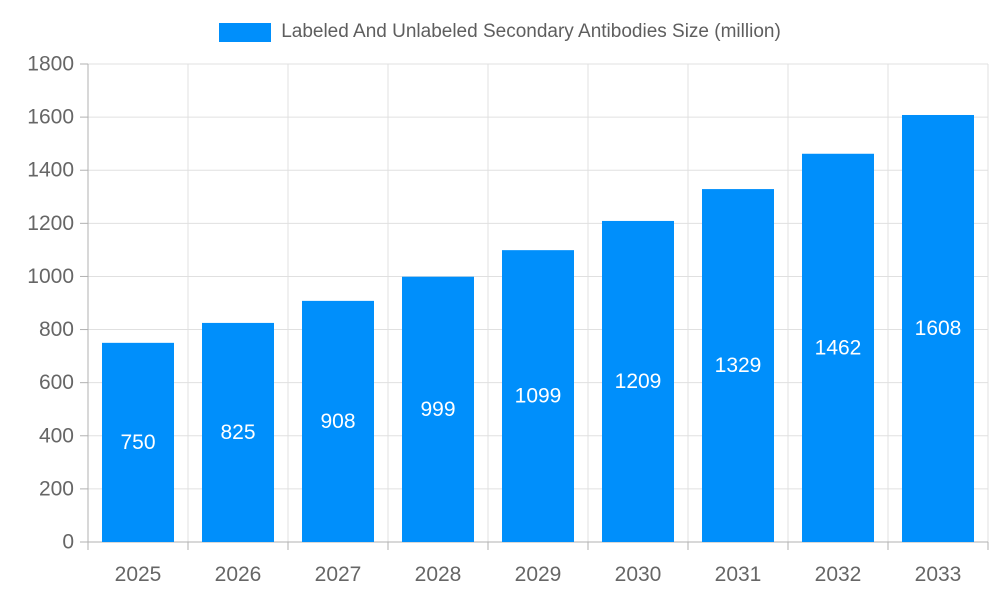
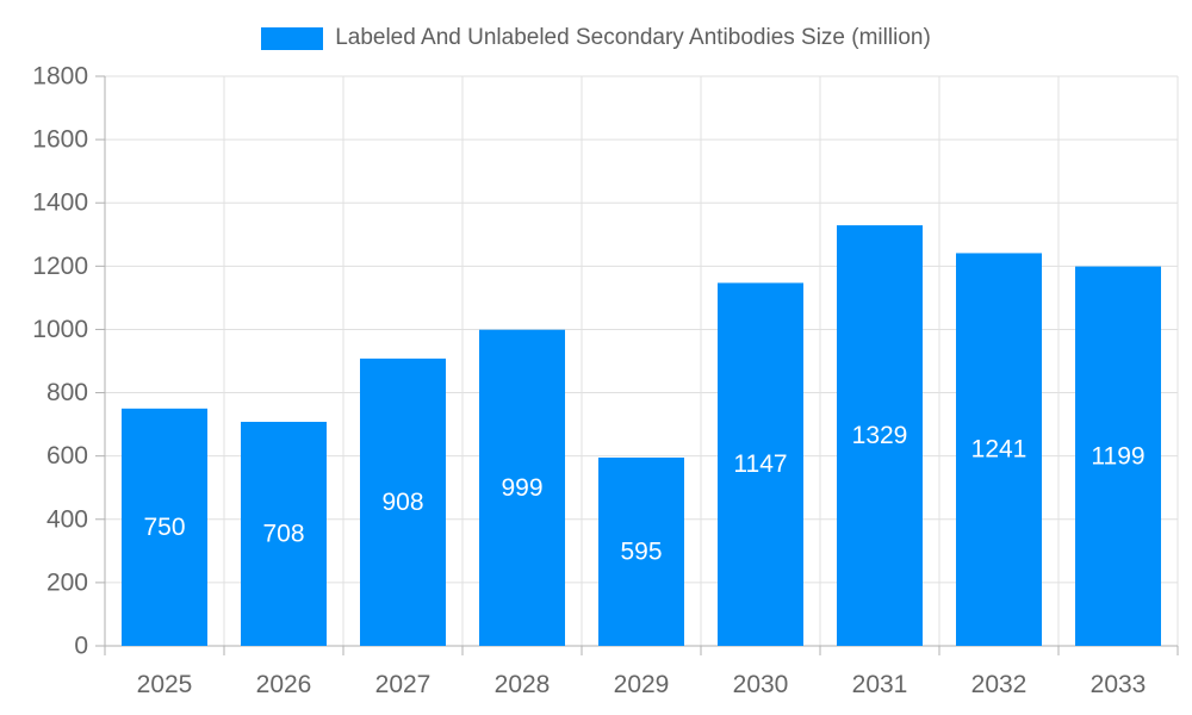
2026: 825 -> 708
2029: 1099 -> 595
2030: 1209 -> 1147
2032: 1462 -> 1241
2033: 1608 -> 1199
